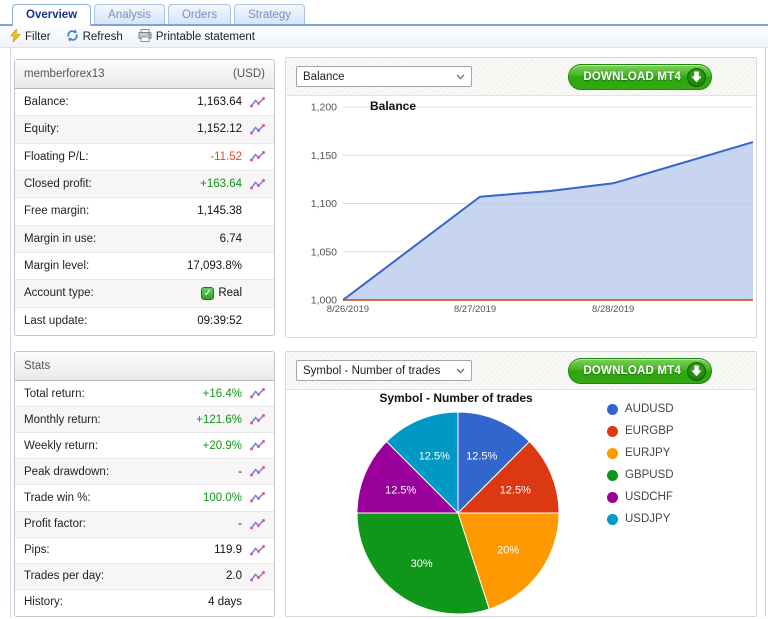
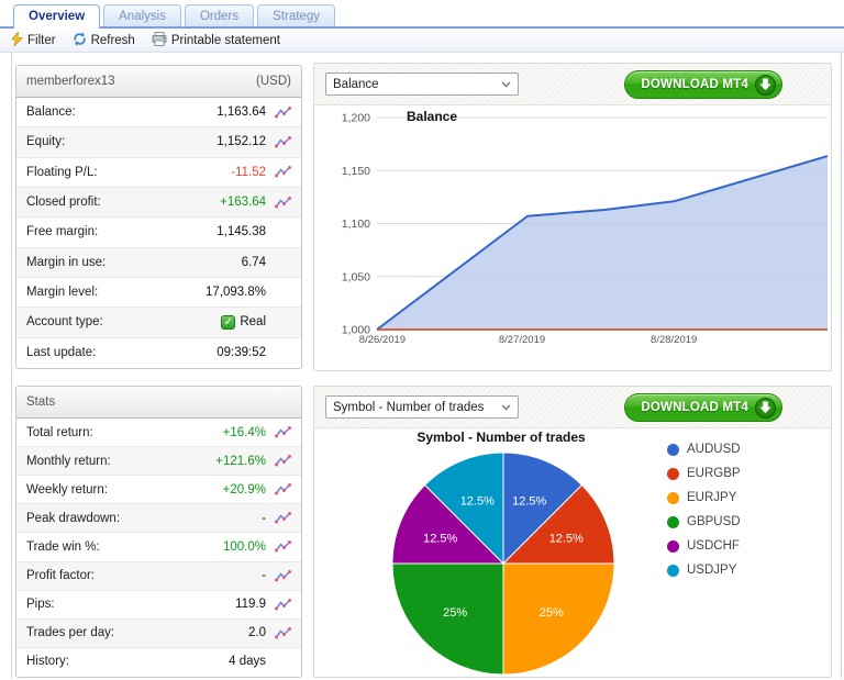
Symbol - Number of trades/EURJPY: 20% -> 25%
Symbol - Number of trades/GBPUSD: 30% -> 25%
